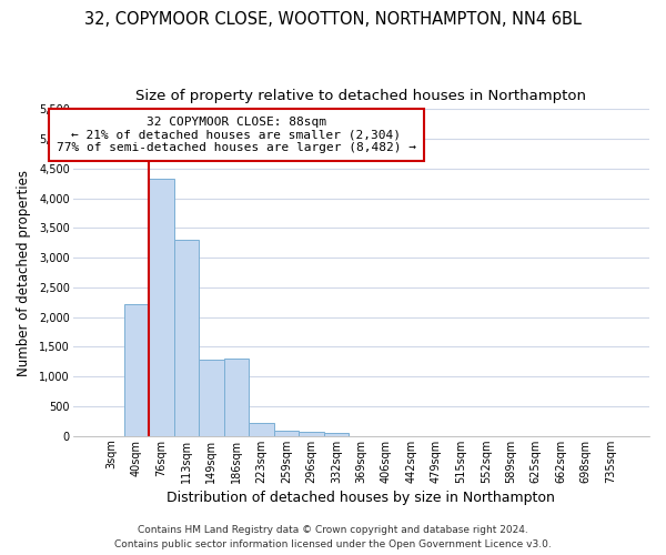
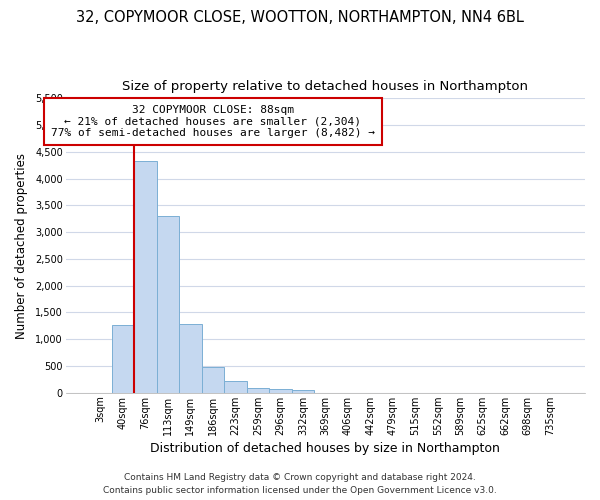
40sqm: 2,220 -> 1,270
186sqm: 1,300 -> 490
